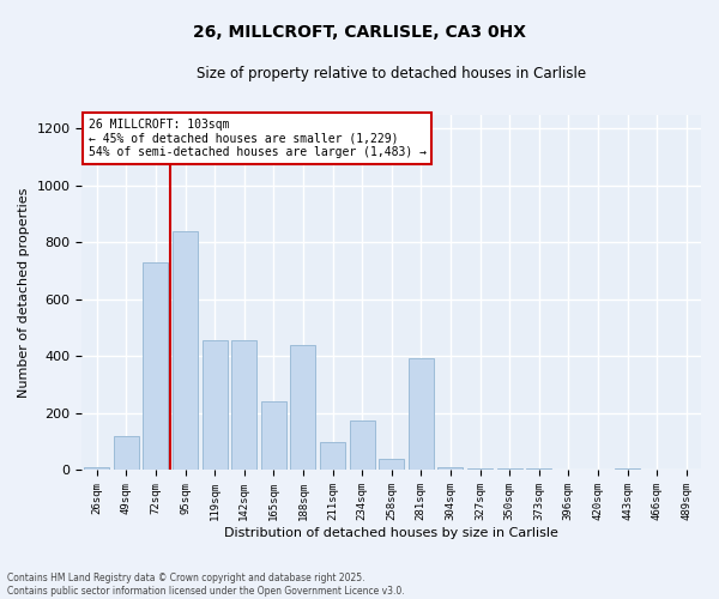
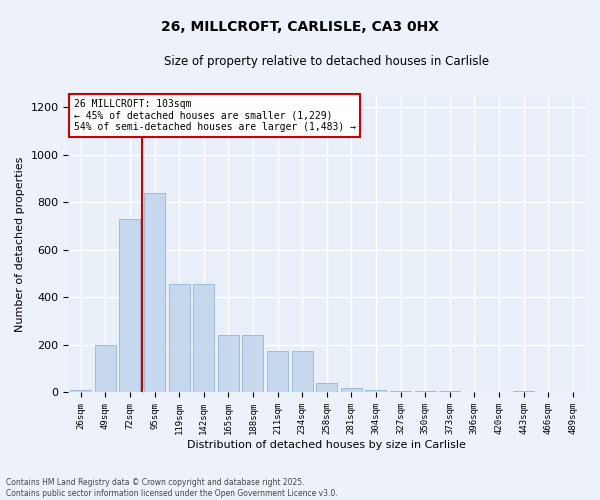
49sqm: 120 -> 200
188sqm: 440 -> 240
211sqm: 100 -> 175
281sqm: 395 -> 20
